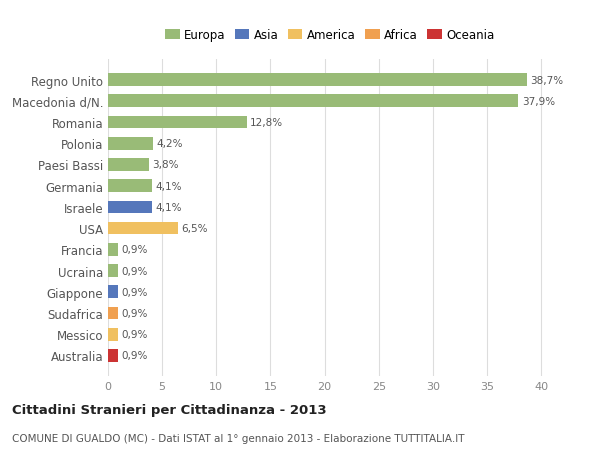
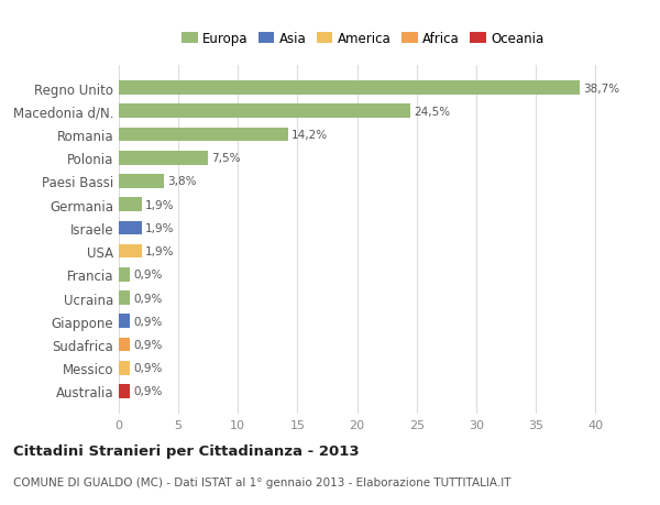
Macedonia d/N.: 37,9% -> 24,5%
Romania: 12,8% -> 14,2%
Polonia: 4,2% -> 7,5%
Germania: 4,1% -> 1,9%
Israele: 4,1% -> 1,9%
USA: 6,5% -> 1,9%
